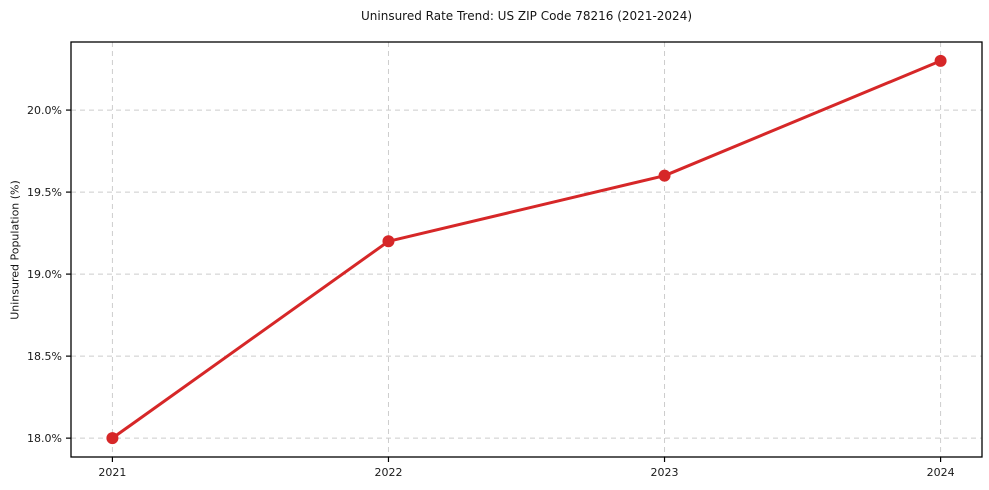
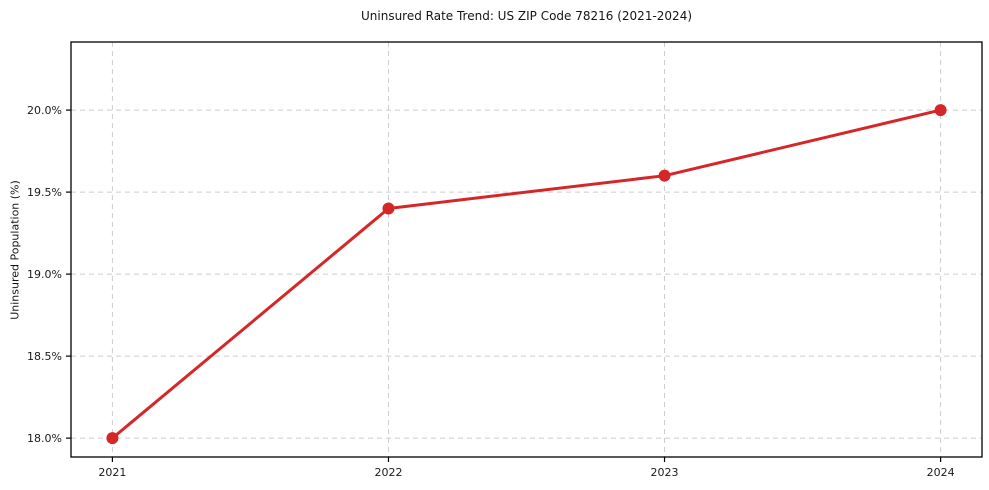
2022: 19.2% -> 19.4%
2024: 20.3% -> 20.0%
